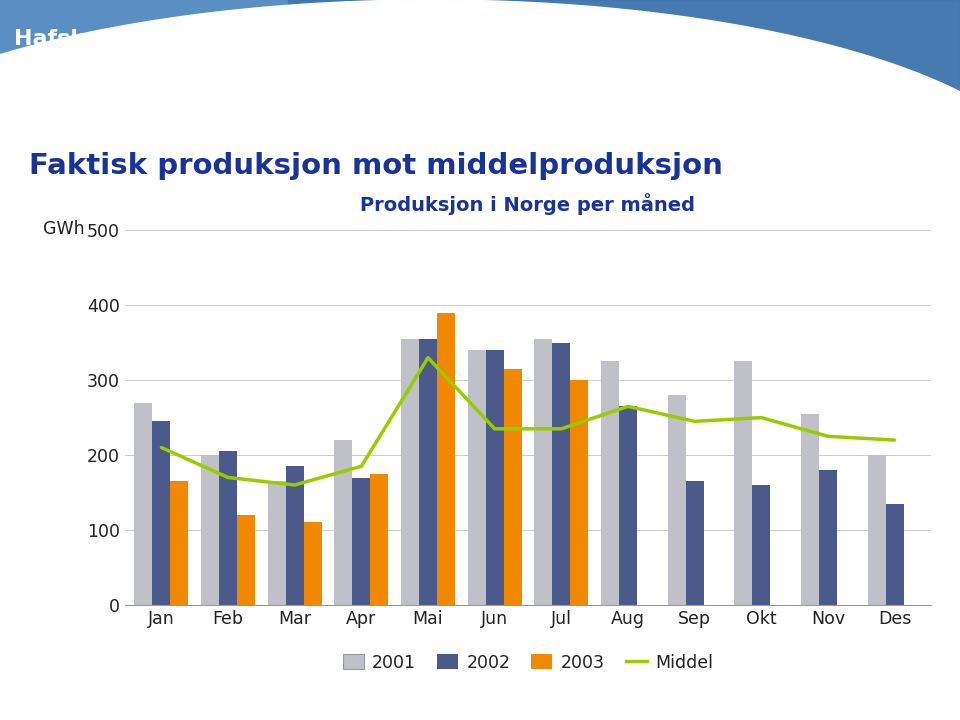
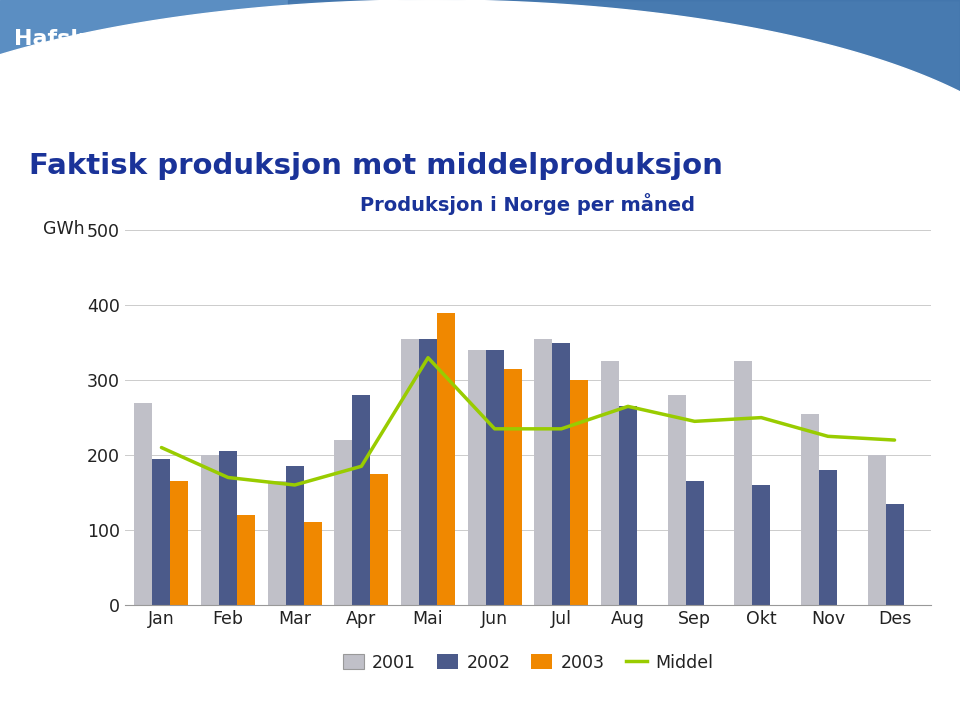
Produksjon i Norge per måned/2002/Jan: 246 -> 195
Produksjon i Norge per måned/2002/Apr: 170 -> 280
